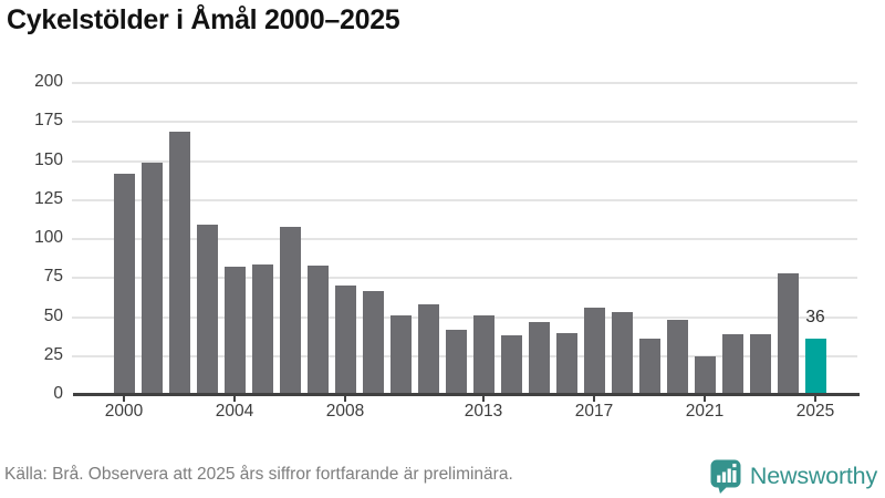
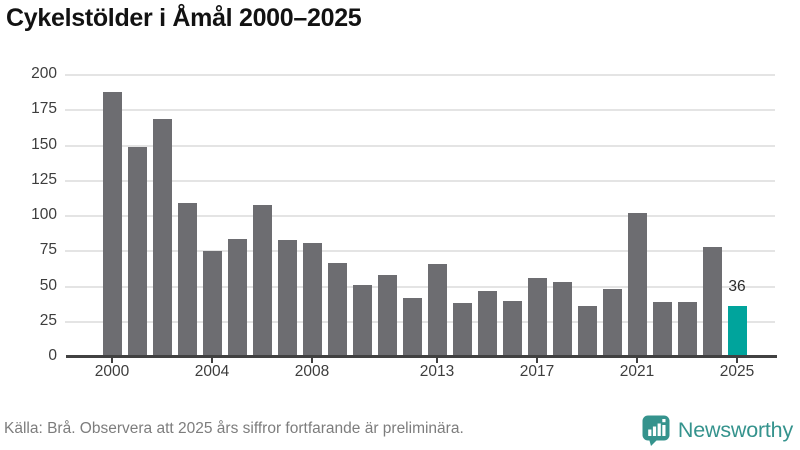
2000: 142 -> 188
2004: 82 -> 75
2008: 70 -> 81
2013: 51 -> 66
2021: 25 -> 102
